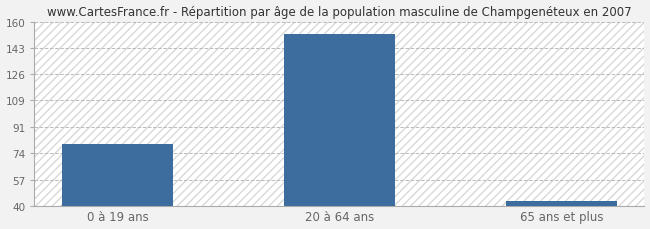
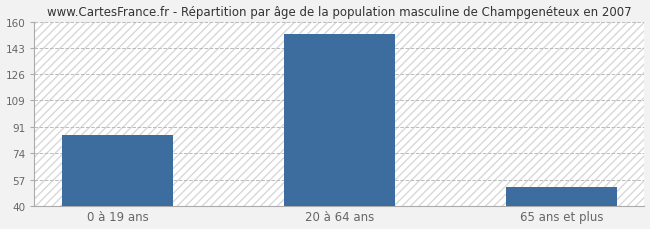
0 à 19 ans: 80 -> 86
65 ans et plus: 43 -> 52
